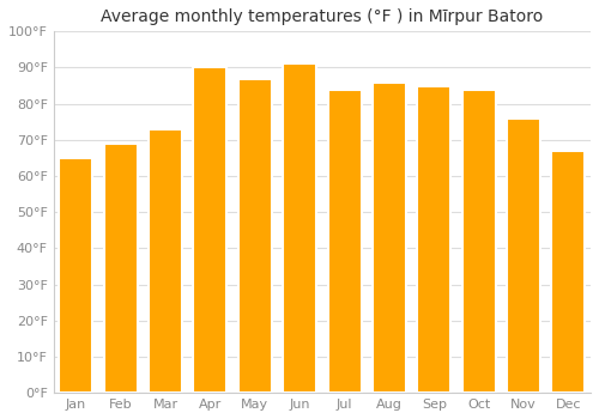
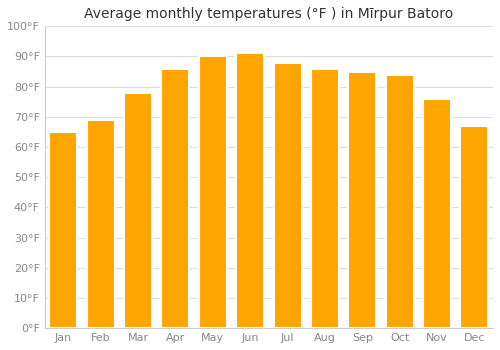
Mar: 73°F -> 78°F
Apr: 90°F -> 86°F
May: 87°F -> 90°F
Jul: 84°F -> 88°F
